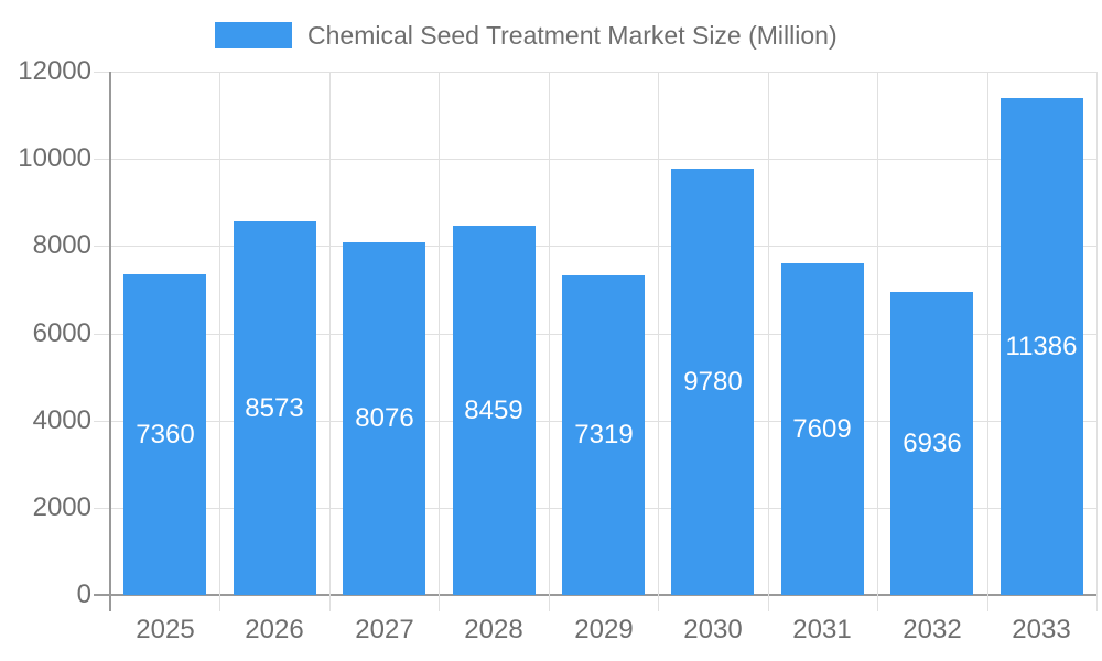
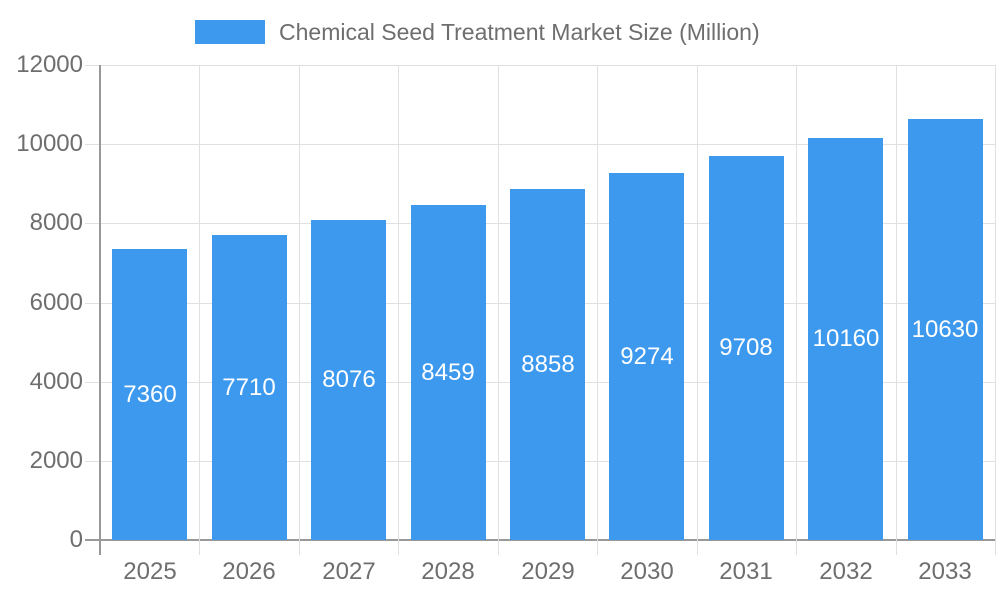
2026: 8573 -> 7710
2029: 7319 -> 8858
2030: 9780 -> 9274
2031: 7609 -> 9708
2032: 6936 -> 10160
2033: 11386 -> 10630
